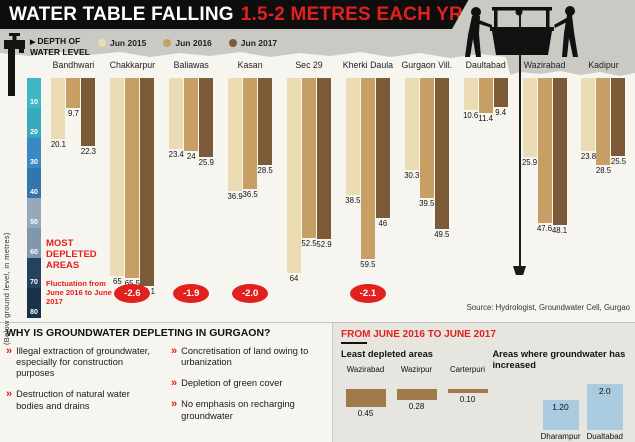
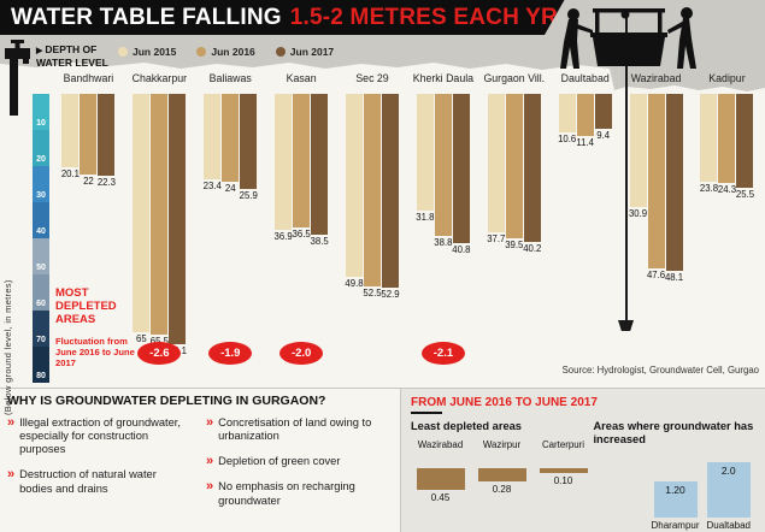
WATER TABLE FALLING 1.5-2 METRES EACH YR/Jun 2016/Bandhwari: 9.7 -> 22
WATER TABLE FALLING 1.5-2 METRES EACH YR/Jun 2017/Kasan: 28.5 -> 38.5
WATER TABLE FALLING 1.5-2 METRES EACH YR/Jun 2015/Sec 29: 64 -> 49.8
WATER TABLE FALLING 1.5-2 METRES EACH YR/Jun 2015/Kherki Daula: 38.5 -> 31.8
WATER TABLE FALLING 1.5-2 METRES EACH YR/Jun 2016/Kherki Daula: 59.5 -> 38.8
WATER TABLE FALLING 1.5-2 METRES EACH YR/Jun 2017/Kherki Daula: 46 -> 40.8
WATER TABLE FALLING 1.5-2 METRES EACH YR/Jun 2015/Gurgaon Vill.: 30.3 -> 37.7
WATER TABLE FALLING 1.5-2 METRES EACH YR/Jun 2017/Gurgaon Vill.: 49.5 -> 40.2
WATER TABLE FALLING 1.5-2 METRES EACH YR/Jun 2015/Wazirabad: 25.9 -> 30.9
WATER TABLE FALLING 1.5-2 METRES EACH YR/Jun 2016/Kadipur: 28.5 -> 24.3
